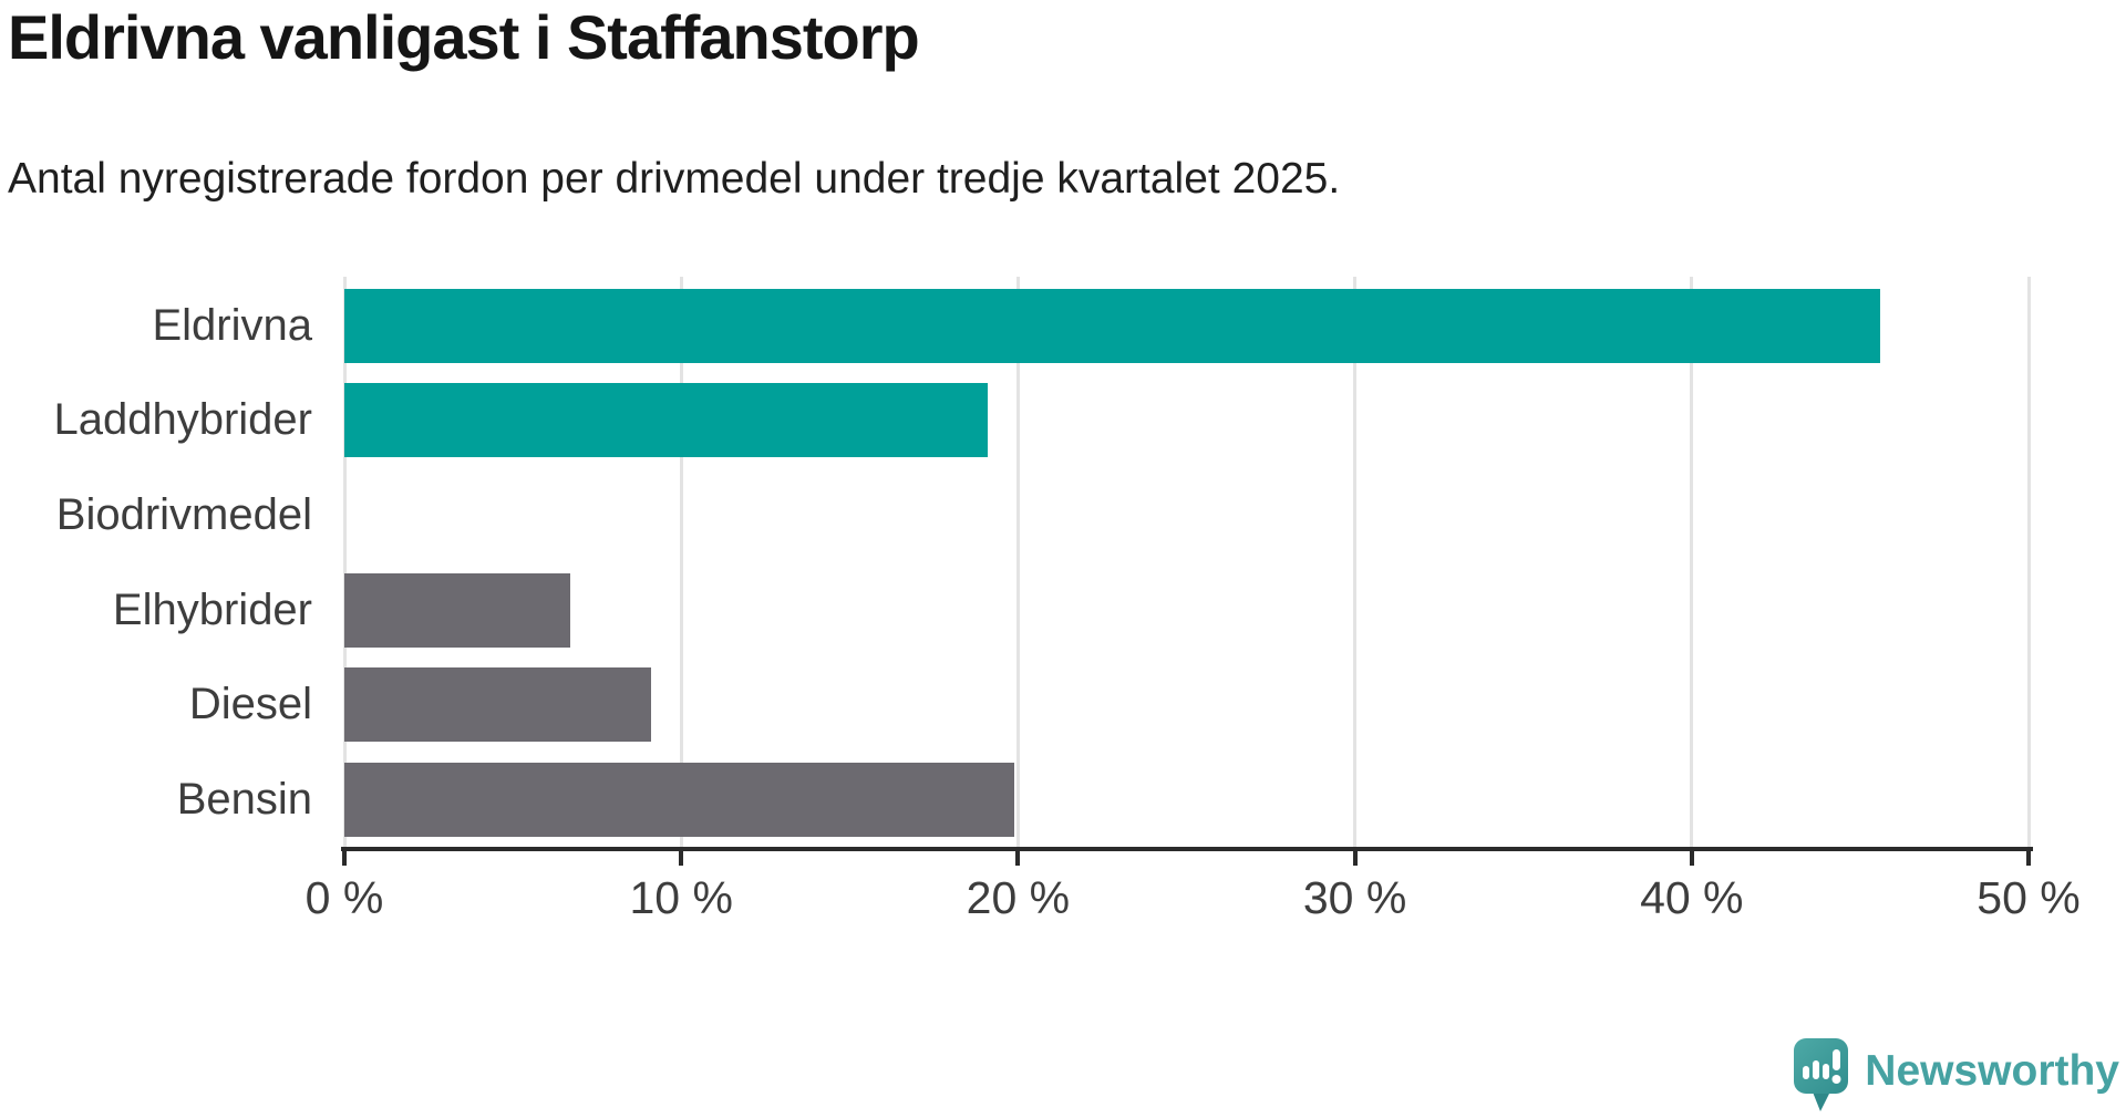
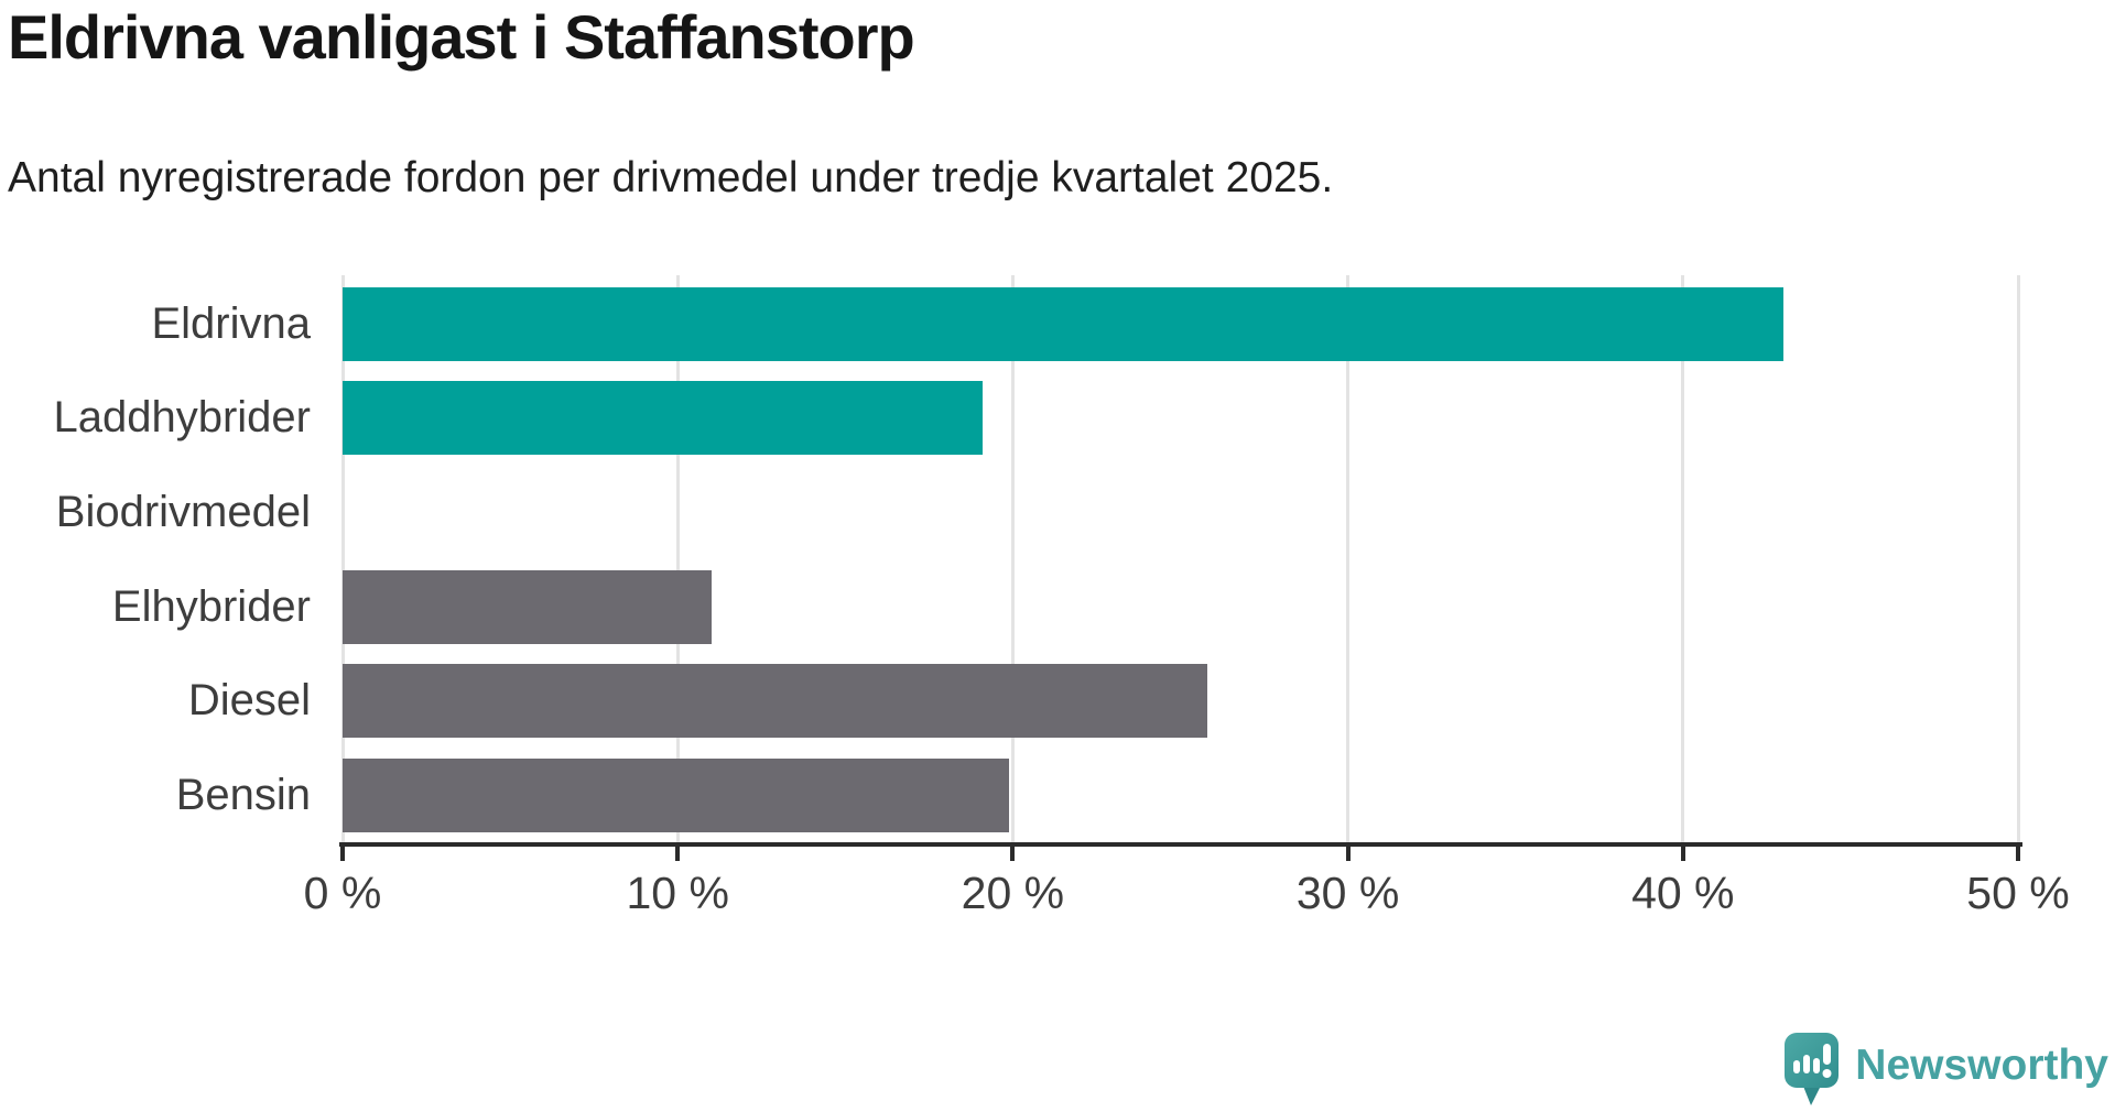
Eldrivna: 45.6% -> 43.0%
Elhybrider: 6.7% -> 11.0%
Diesel: 9.1% -> 25.8%
